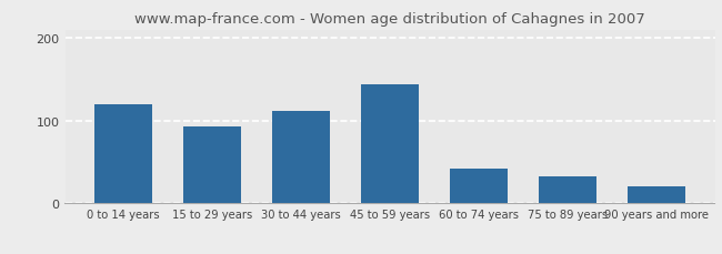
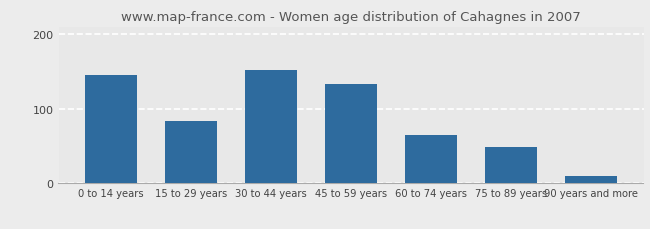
0 to 14 years: 120 -> 145
15 to 29 years: 92 -> 83
30 to 44 years: 112 -> 152
45 to 59 years: 144 -> 133
60 to 74 years: 42 -> 65
75 to 89 years: 32 -> 48
90 years and more: 20 -> 10
